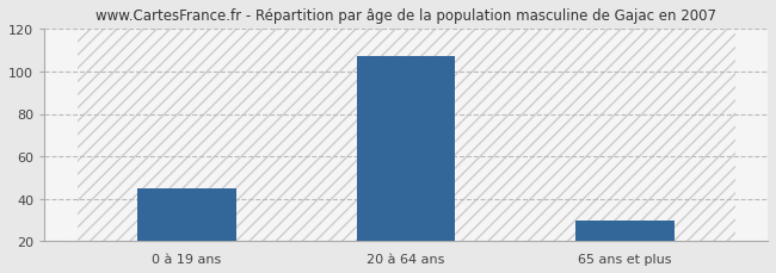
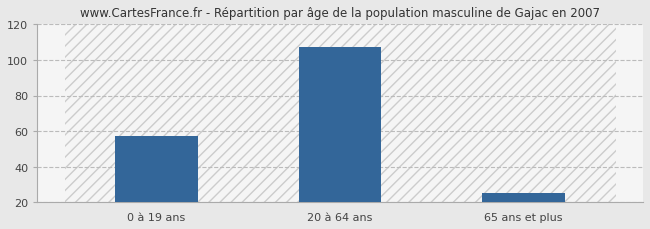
0 à 19 ans: 45 -> 57
65 ans et plus: 30 -> 25
